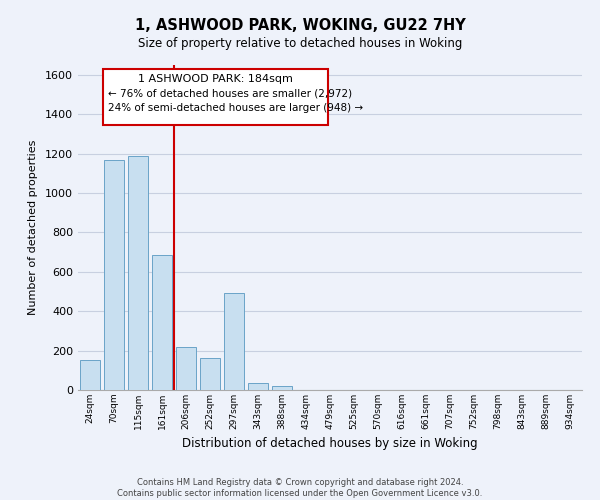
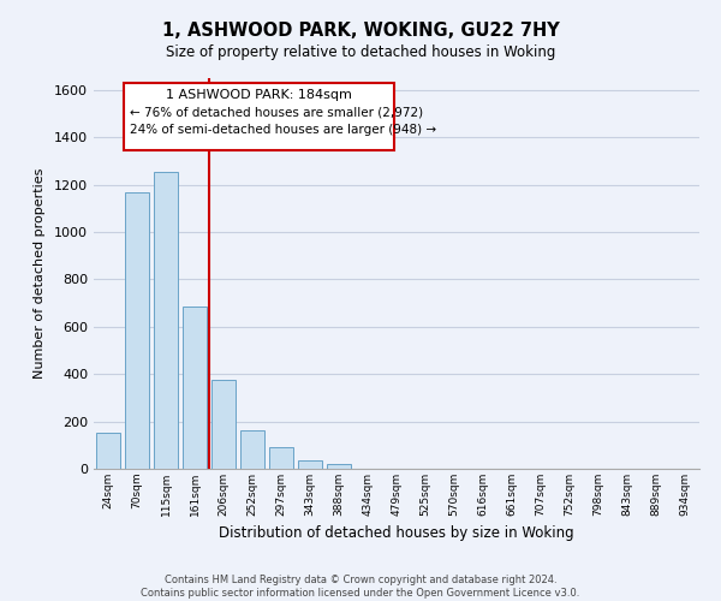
115sqm: 1190 -> 1260
206sqm: 220 -> 380
297sqm: 490 -> 90
